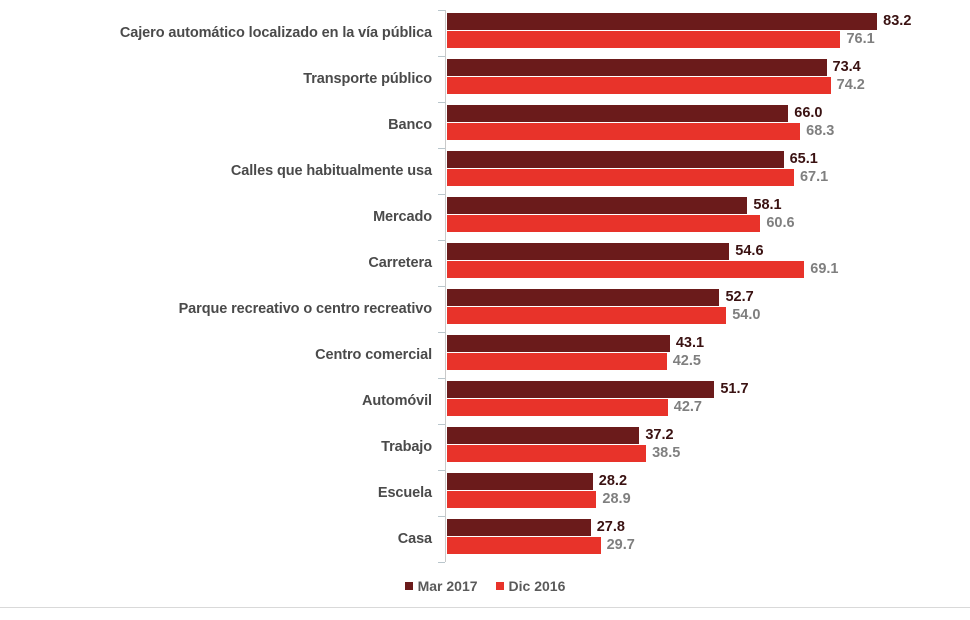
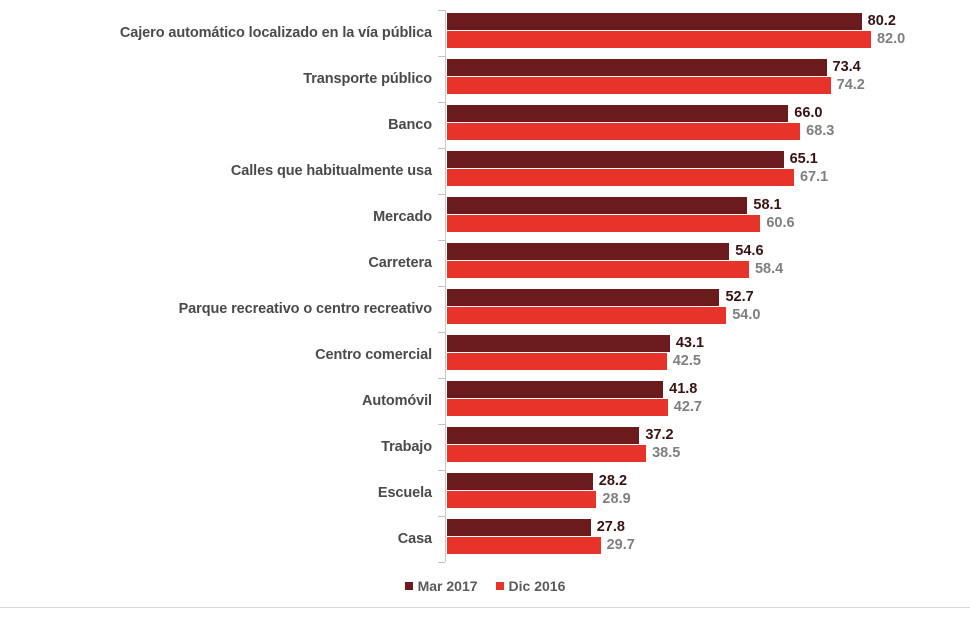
Mar 2017/Cajero automático localizado en la vía pública: 83.2 -> 80.2
Dic 2016/Cajero automático localizado en la vía pública: 76.1 -> 82.0
Dic 2016/Carretera: 69.1 -> 58.4
Mar 2017/Automóvil: 51.7 -> 41.8
